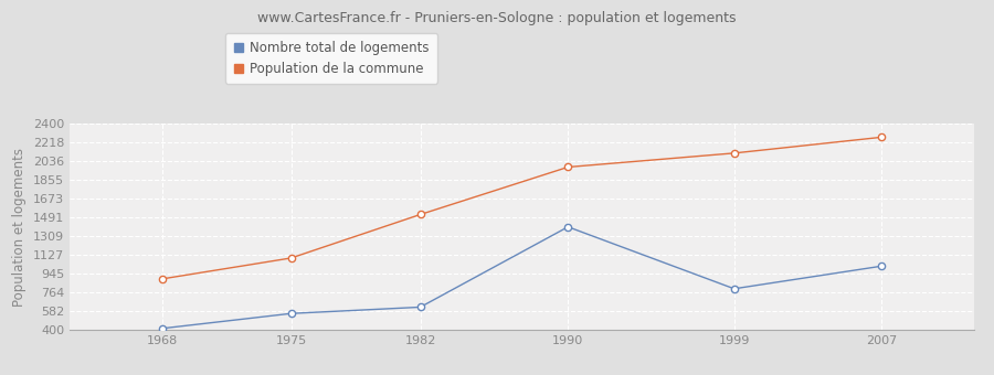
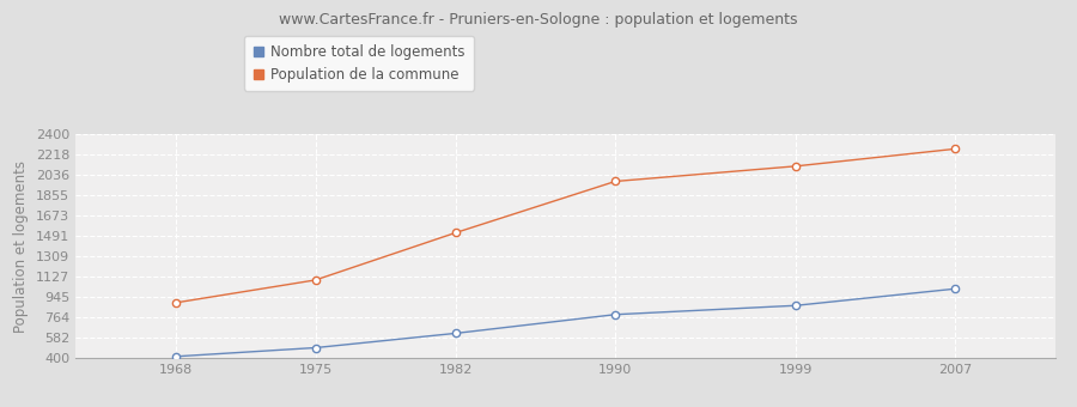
Nombre total de logements/1975: 560 -> 490
Nombre total de logements/1990: 1400 -> 790
Nombre total de logements/1999: 800 -> 870
